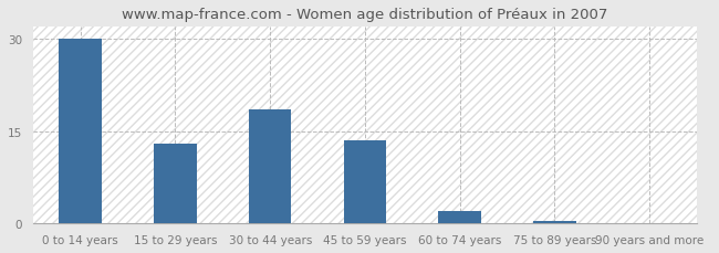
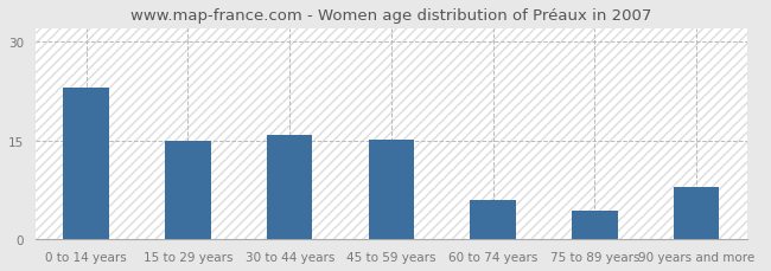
0 to 14 years: 30.0 -> 23.0
15 to 29 years: 13.0 -> 15.0
30 to 44 years: 18.5 -> 15.8
45 to 59 years: 13.5 -> 15.2
60 to 74 years: 2.0 -> 6.0
75 to 89 years: 0.5 -> 4.4
90 years and more: 0.1 -> 8.0
